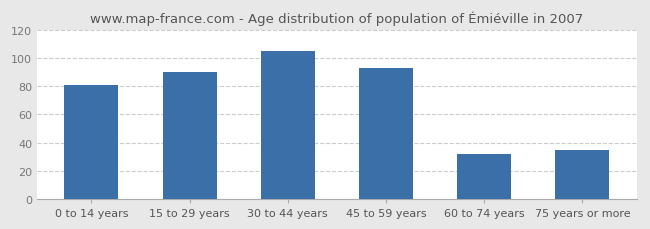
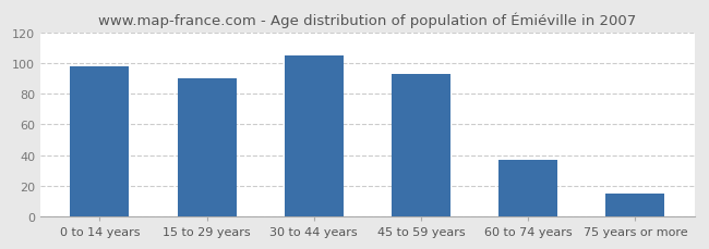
0 to 14 years: 81 -> 98
60 to 74 years: 32 -> 37
75 years or more: 35 -> 15
